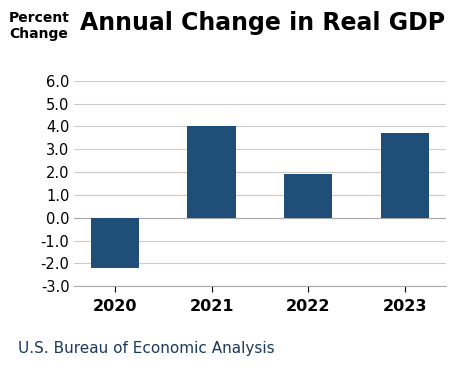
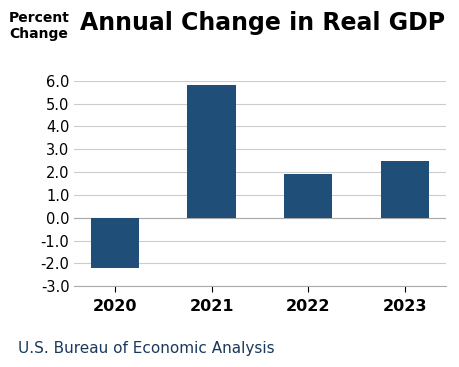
2021: 4.0 -> 5.8
2023: 3.7 -> 2.5
